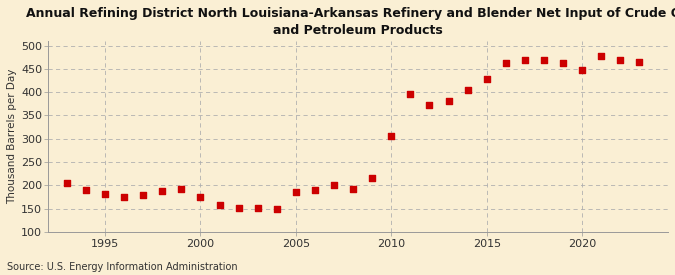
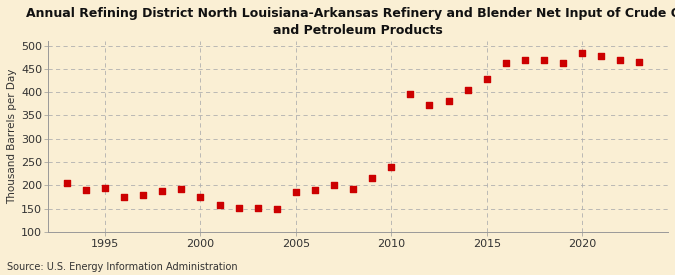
1995: 182 -> 195
2010: 305 -> 240
2020: 448 -> 485
